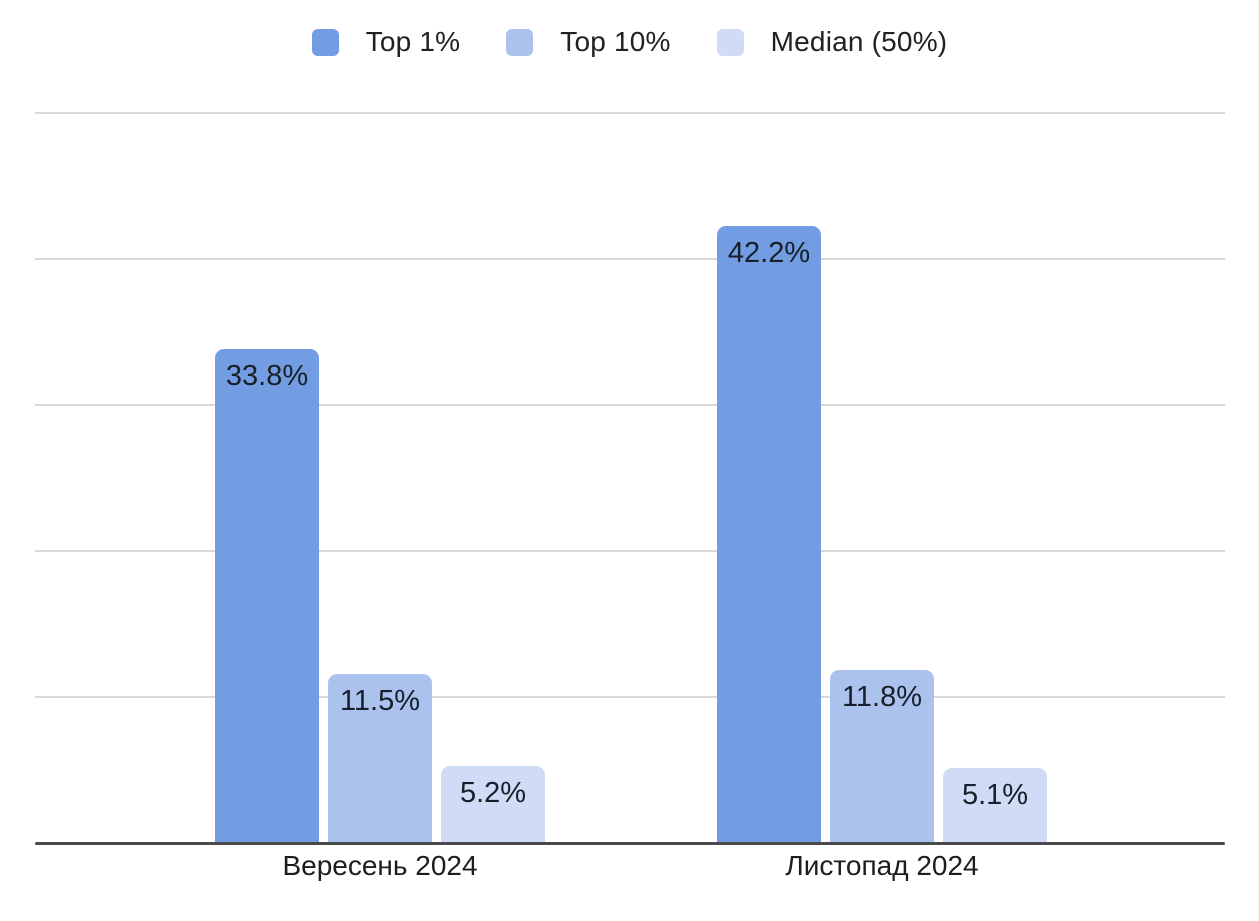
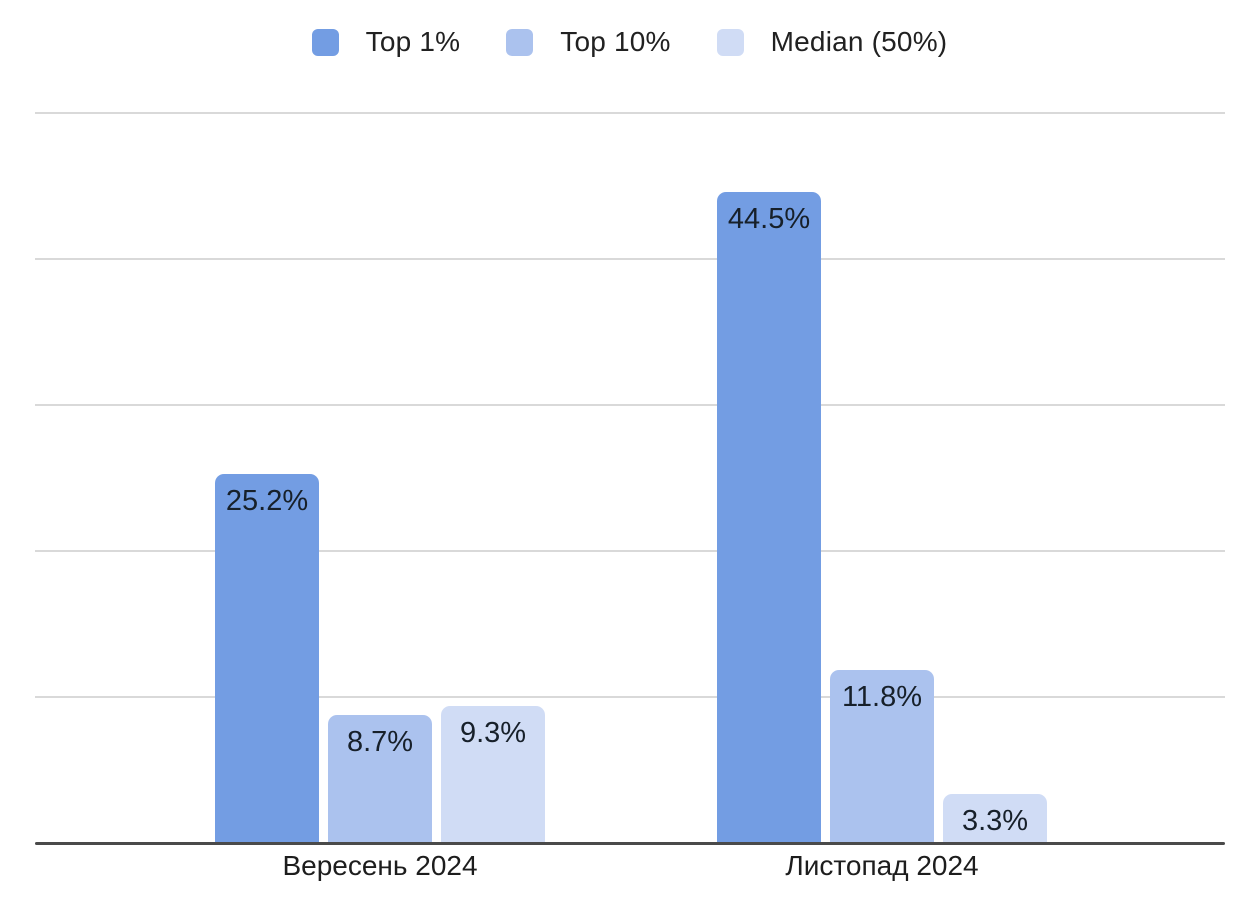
Top 1%/Вересень 2024: 33.8% -> 25.2%
Top 10%/Вересень 2024: 11.5% -> 8.7%
Median (50%)/Вересень 2024: 5.2% -> 9.3%
Top 1%/Листопад 2024: 42.2% -> 44.5%
Median (50%)/Листопад 2024: 5.1% -> 3.3%
